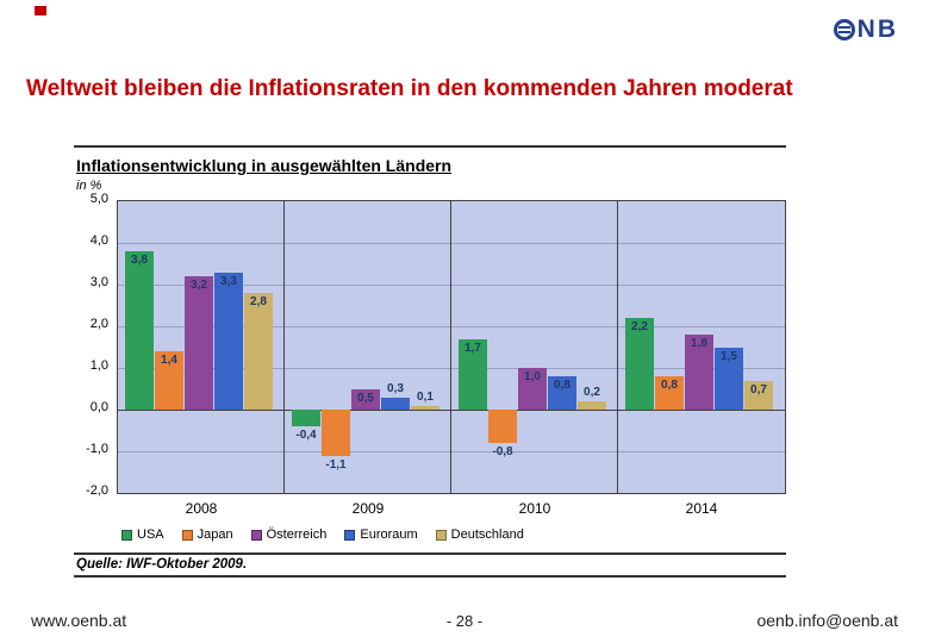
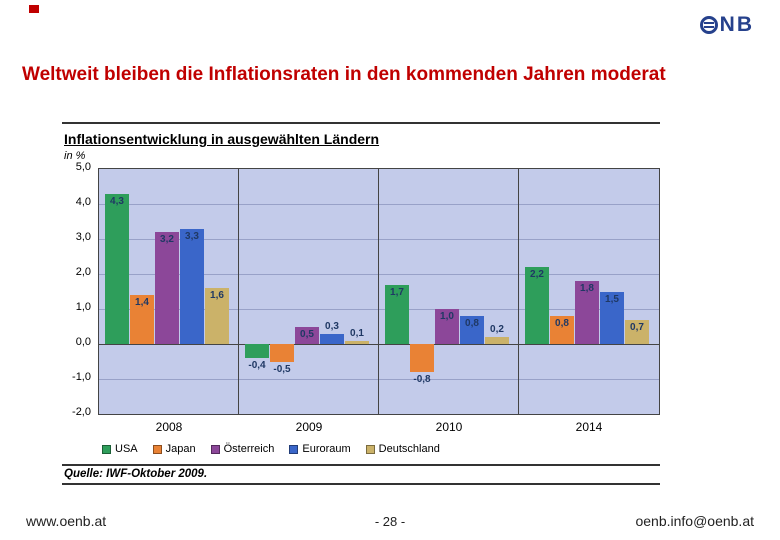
USA/2008: 3,8 -> 4,3
Deutschland/2008: 2,8 -> 1,6
Japan/2009: -1,1 -> -0,5
